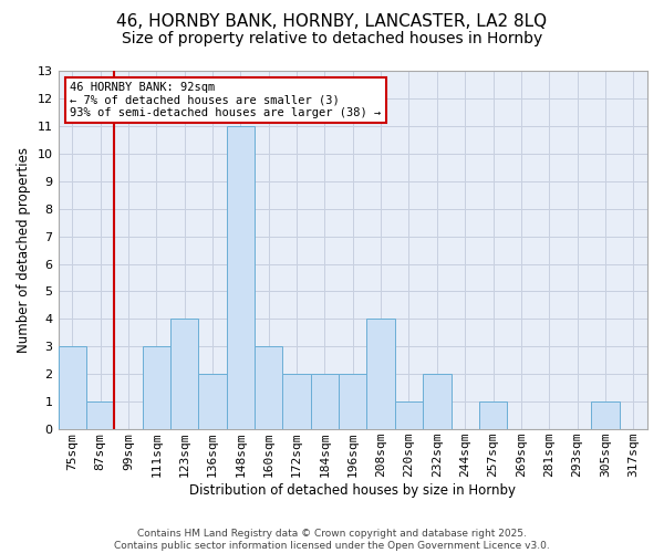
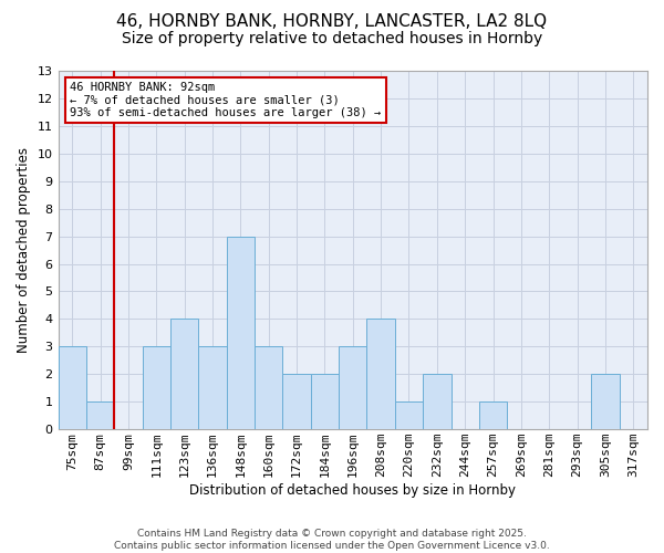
136sqm: 2 -> 3
148sqm: 11 -> 7
196sqm: 2 -> 3
305sqm: 1 -> 2
